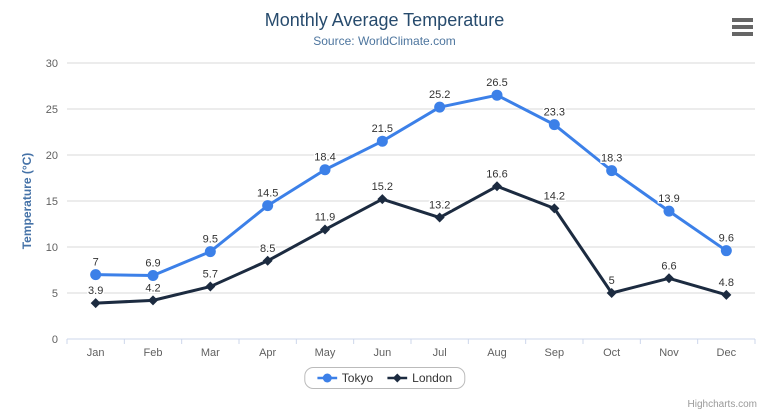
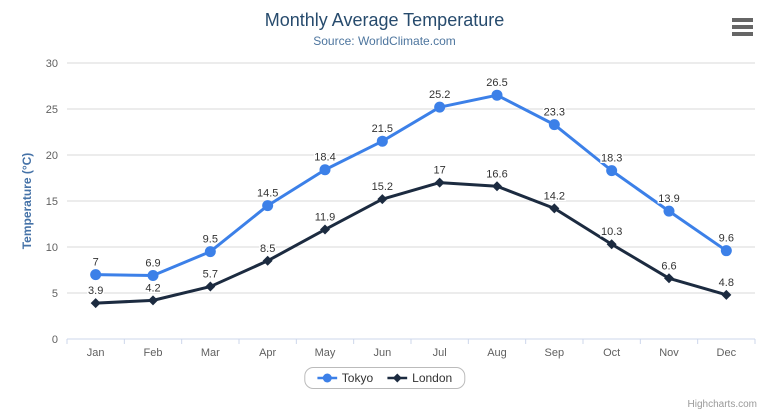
London/Jul: 13.2 -> 17
London/Oct: 5 -> 10.3
